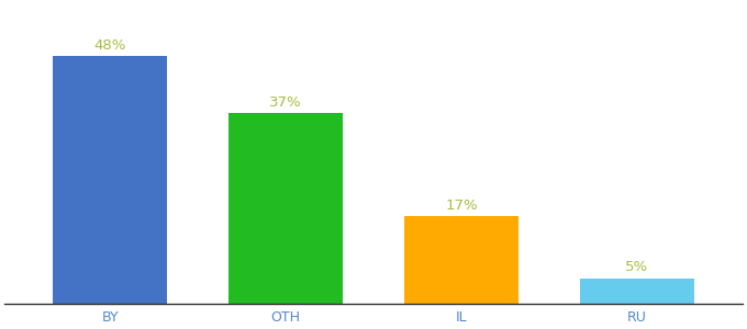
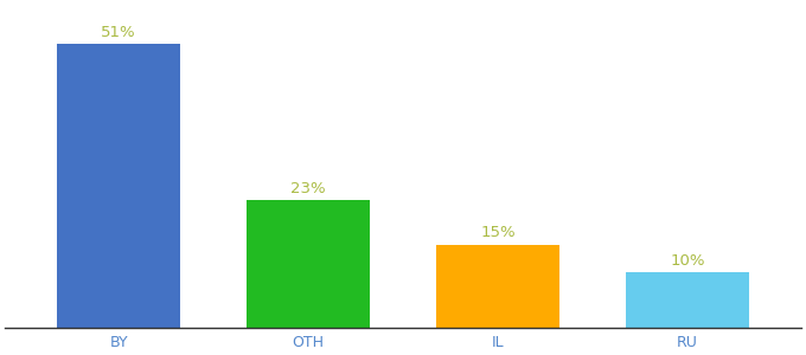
BY: 48% -> 51%
OTH: 37% -> 23%
IL: 17% -> 15%
RU: 5% -> 10%
